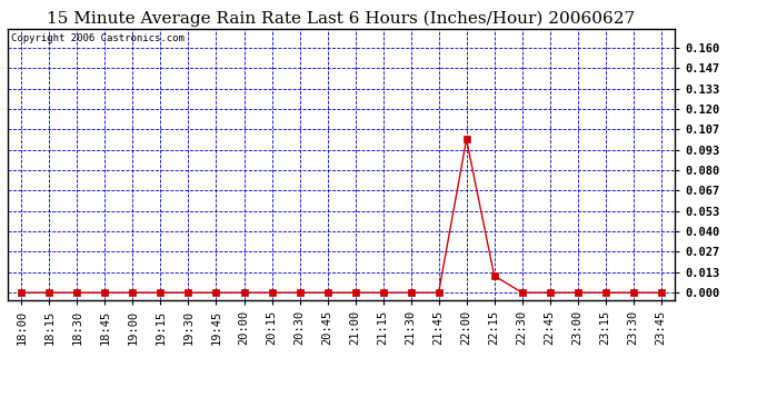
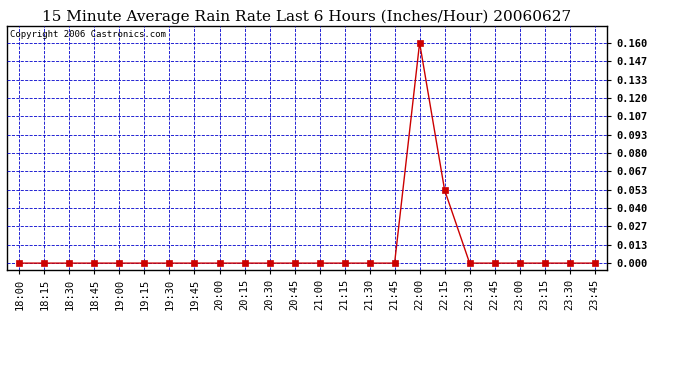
22:00: 0.100 -> 0.160
22:15: 0.011 -> 0.053
